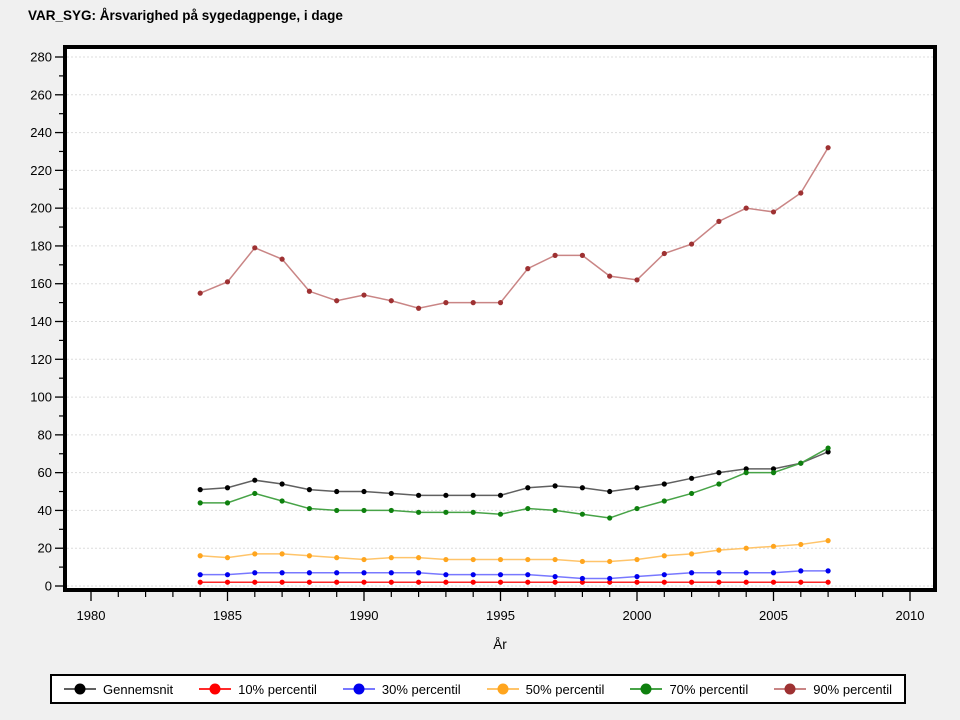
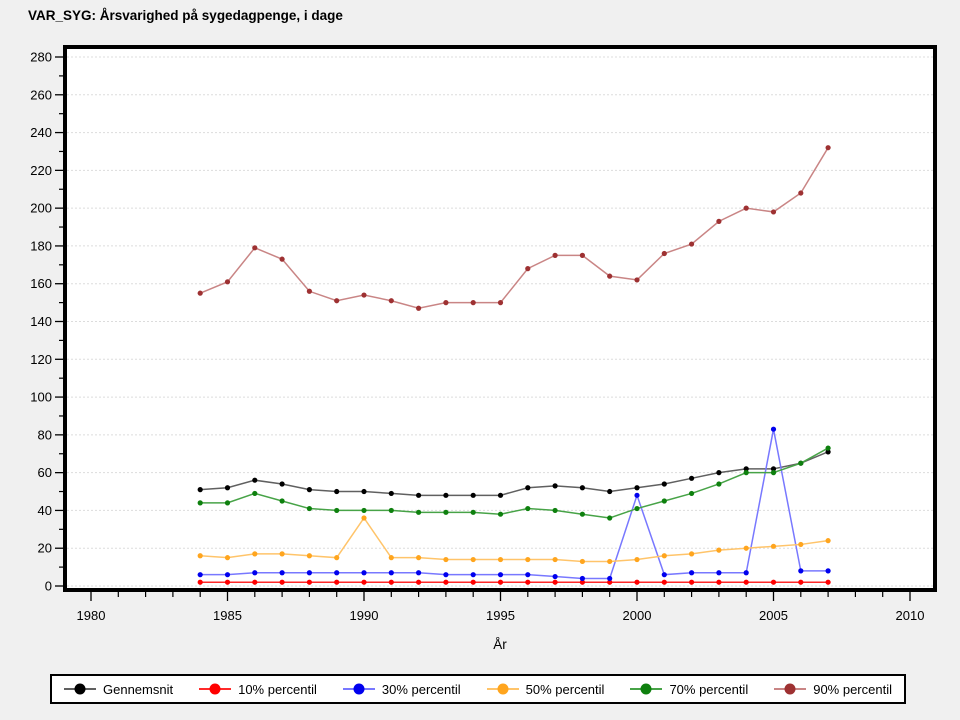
50% percentil/1990: 14 -> 36
30% percentil/2000: 5 -> 48
30% percentil/2005: 7 -> 83
